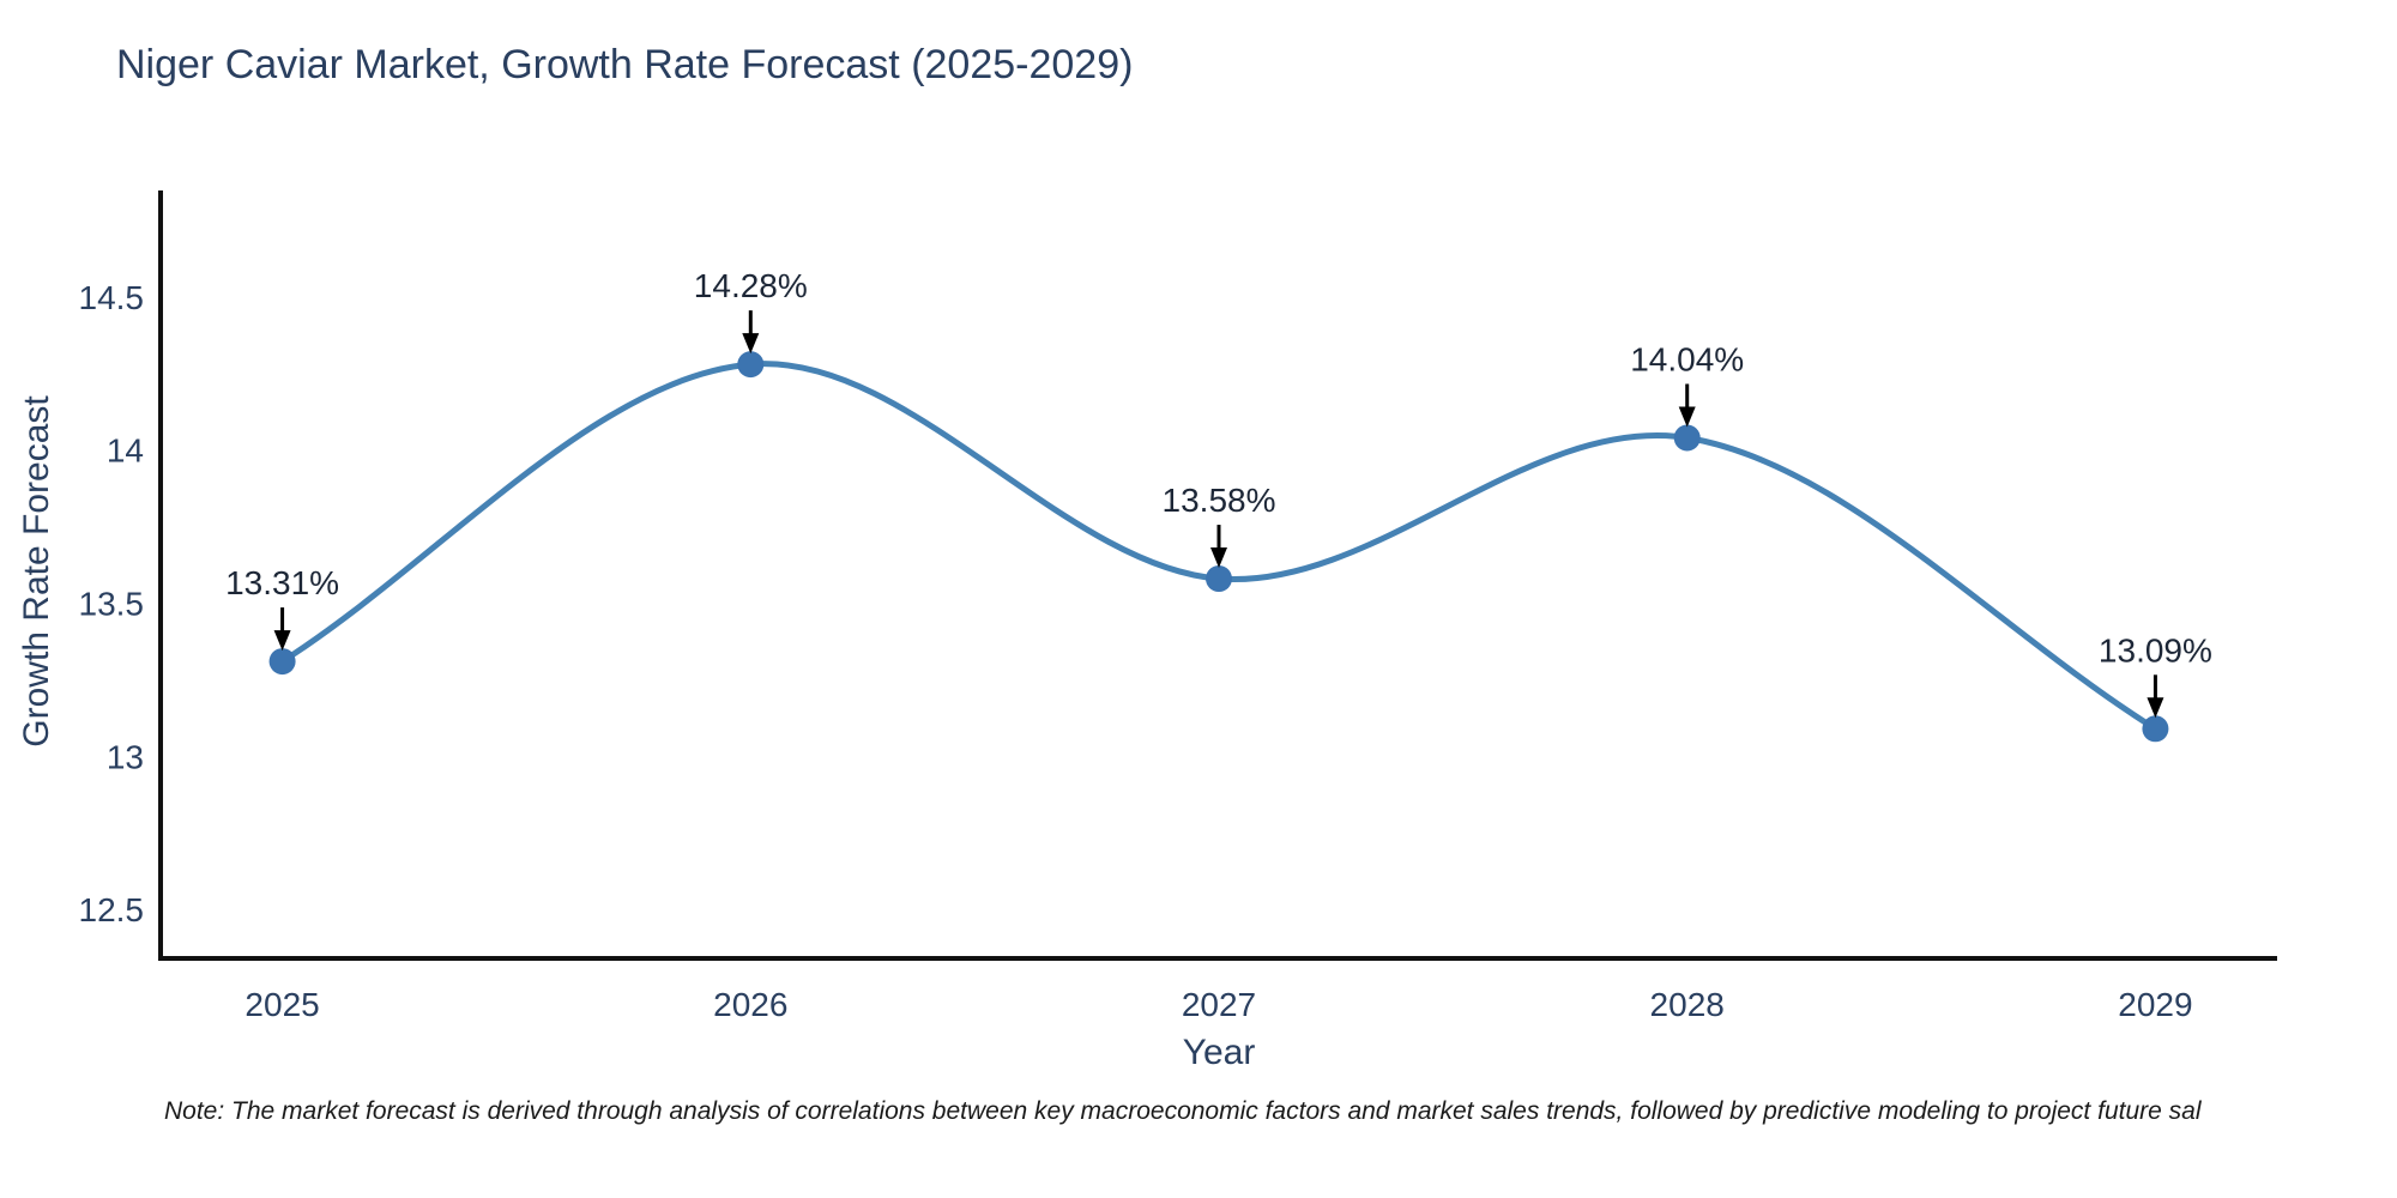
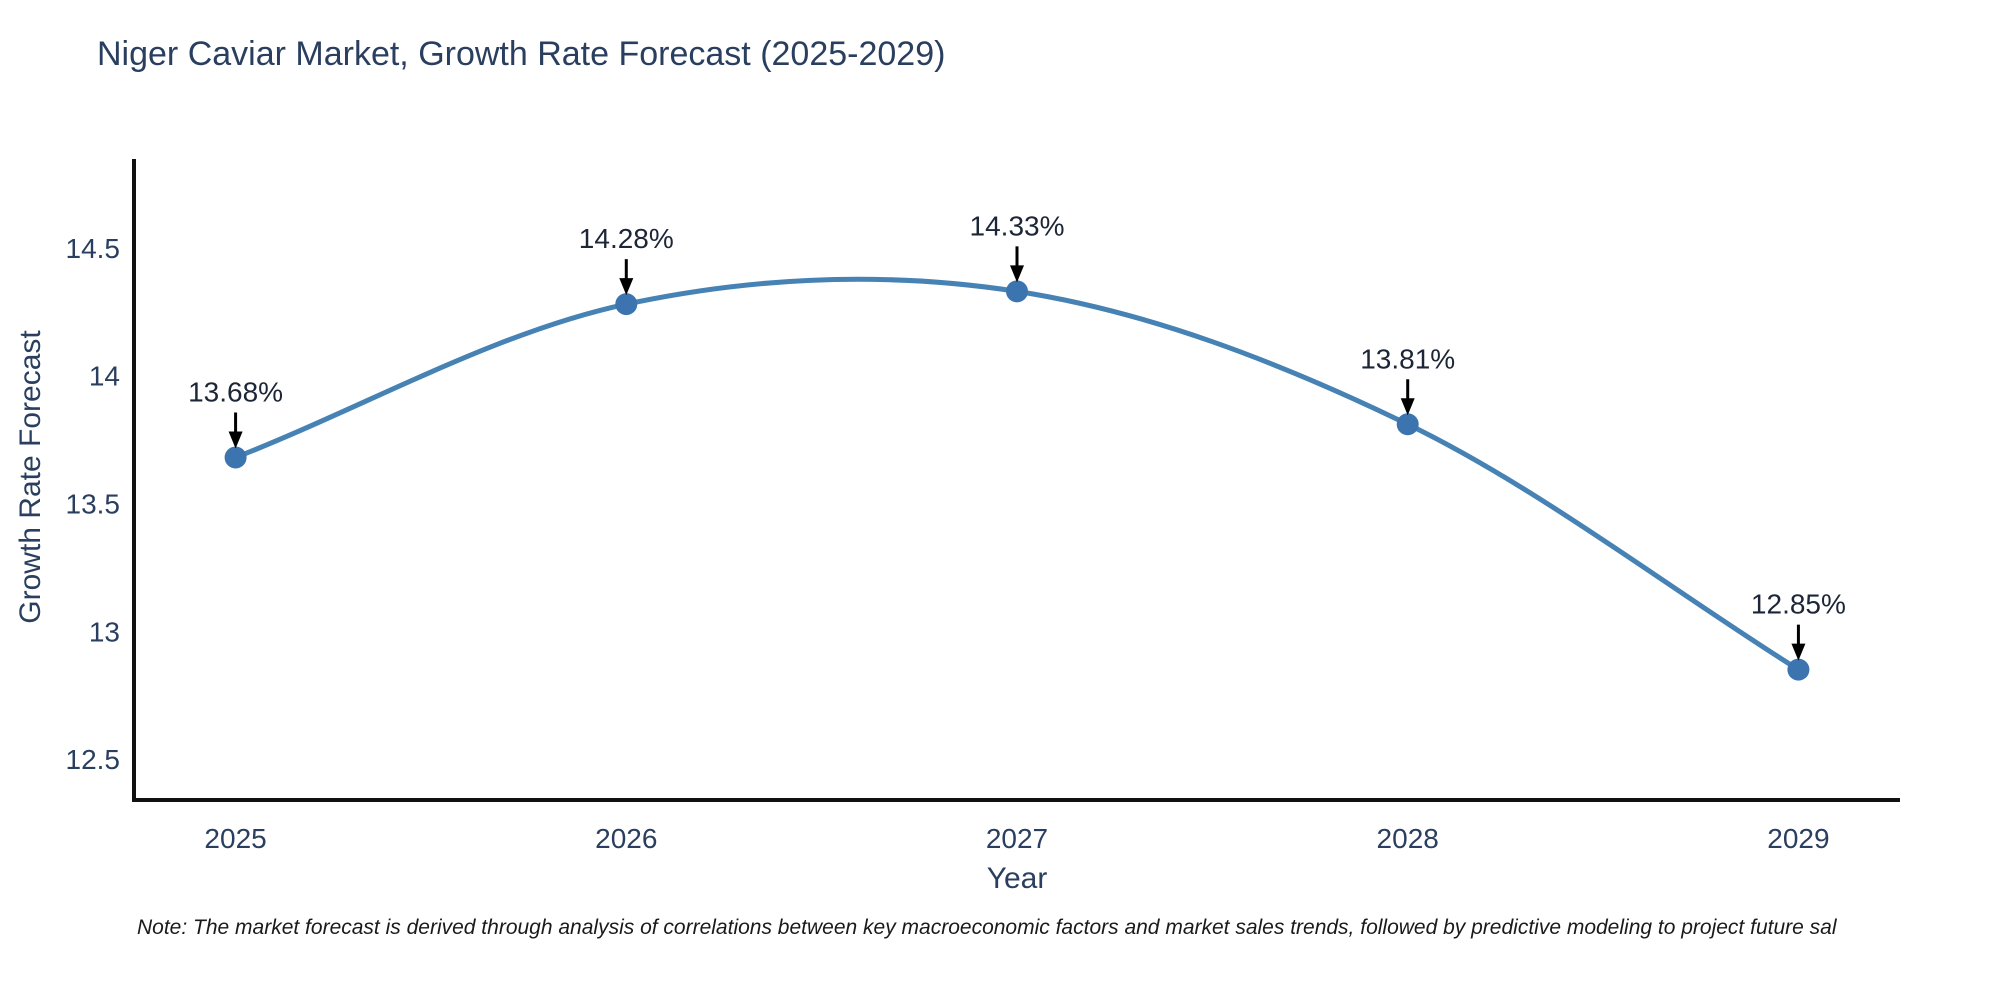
2025: 13.31% -> 13.68%
2027: 13.58% -> 14.33%
2028: 14.04% -> 13.81%
2029: 13.09% -> 12.85%
